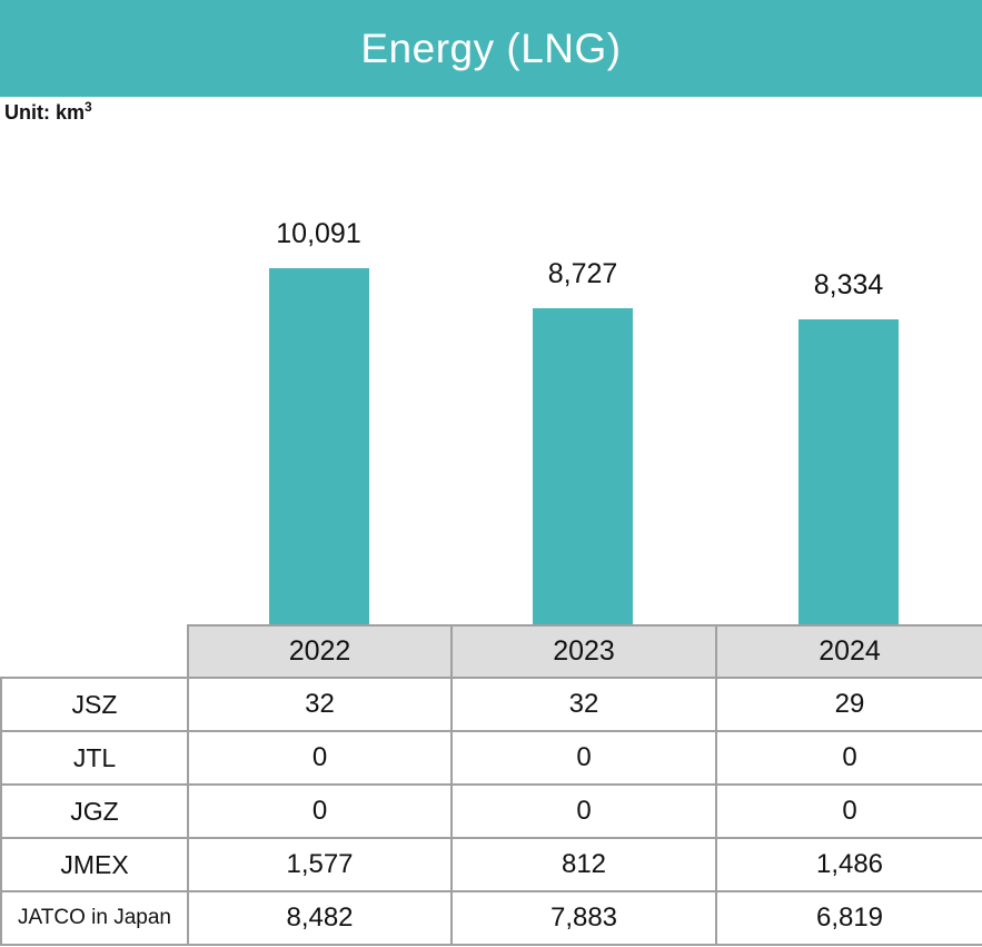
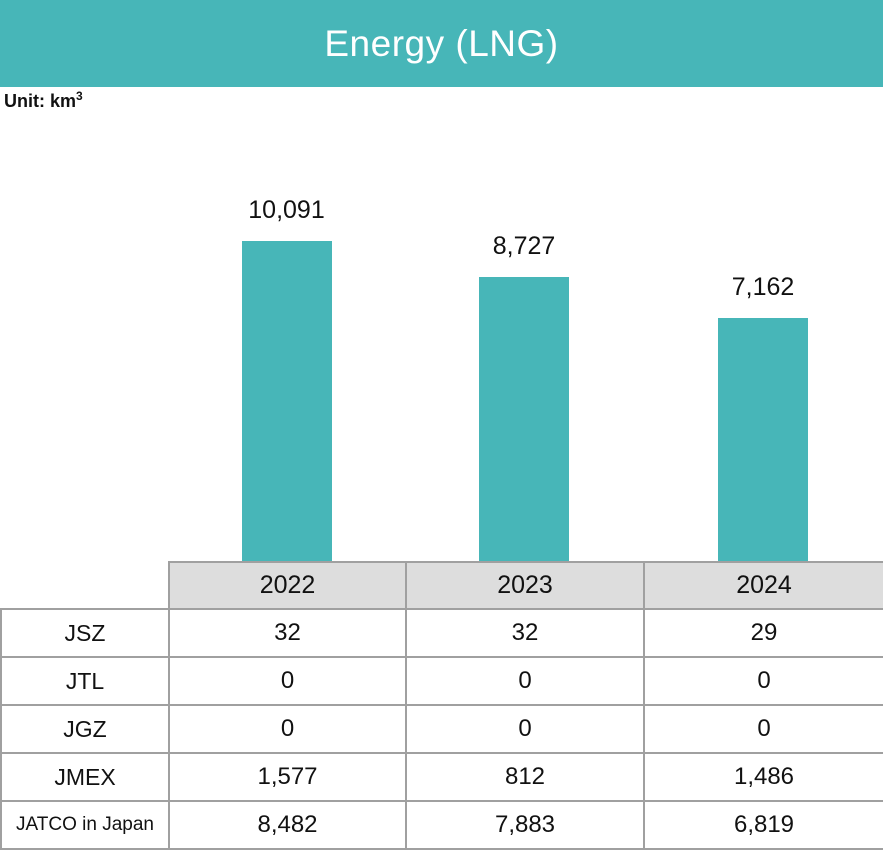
2024: 8,334 -> 7,162
